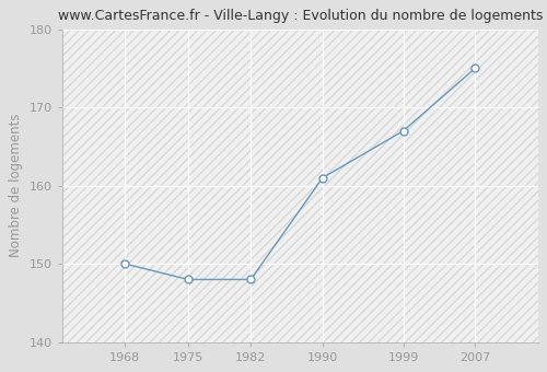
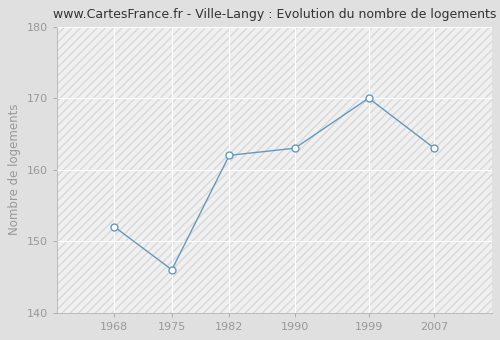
1968: 150 -> 152
1975: 148 -> 146
1982: 148 -> 162
1990: 161 -> 163
1999: 167 -> 170
2007: 175 -> 163
